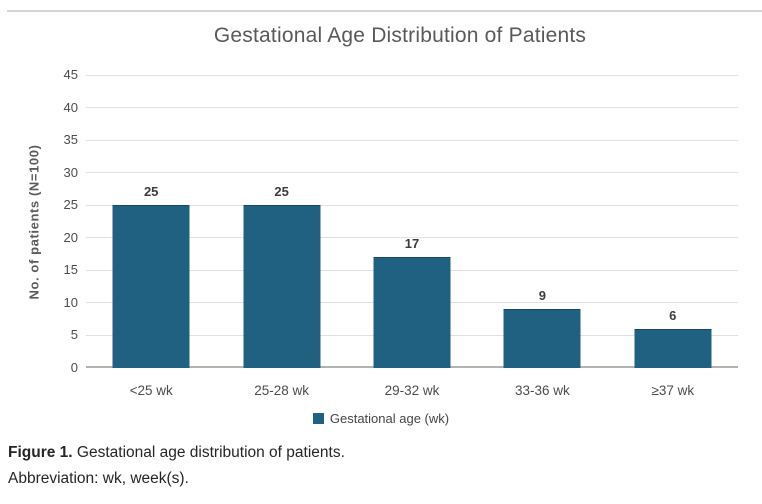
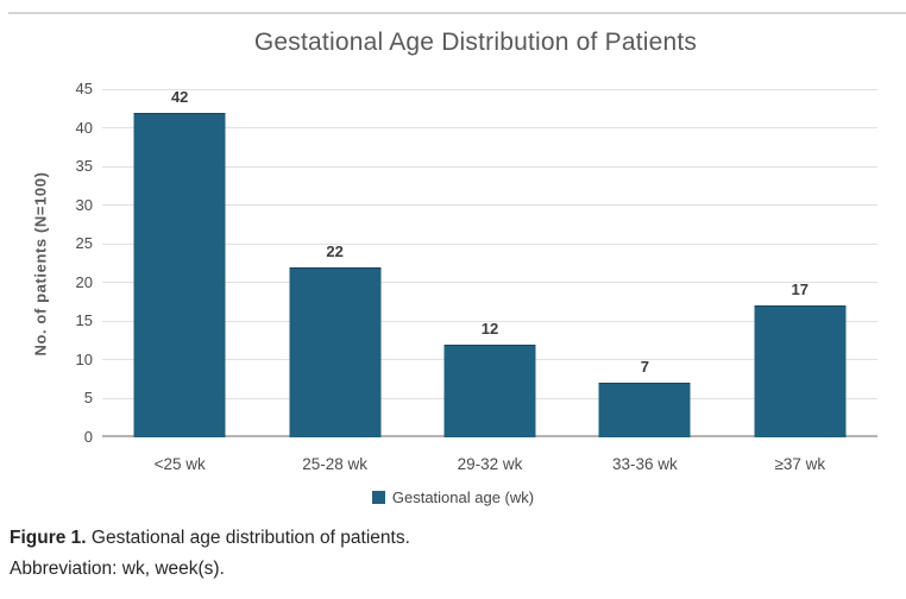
<25 wk: 25 -> 42
25-28 wk: 25 -> 22
29-32 wk: 17 -> 12
33-36 wk: 9 -> 7
≥37 wk: 6 -> 17
